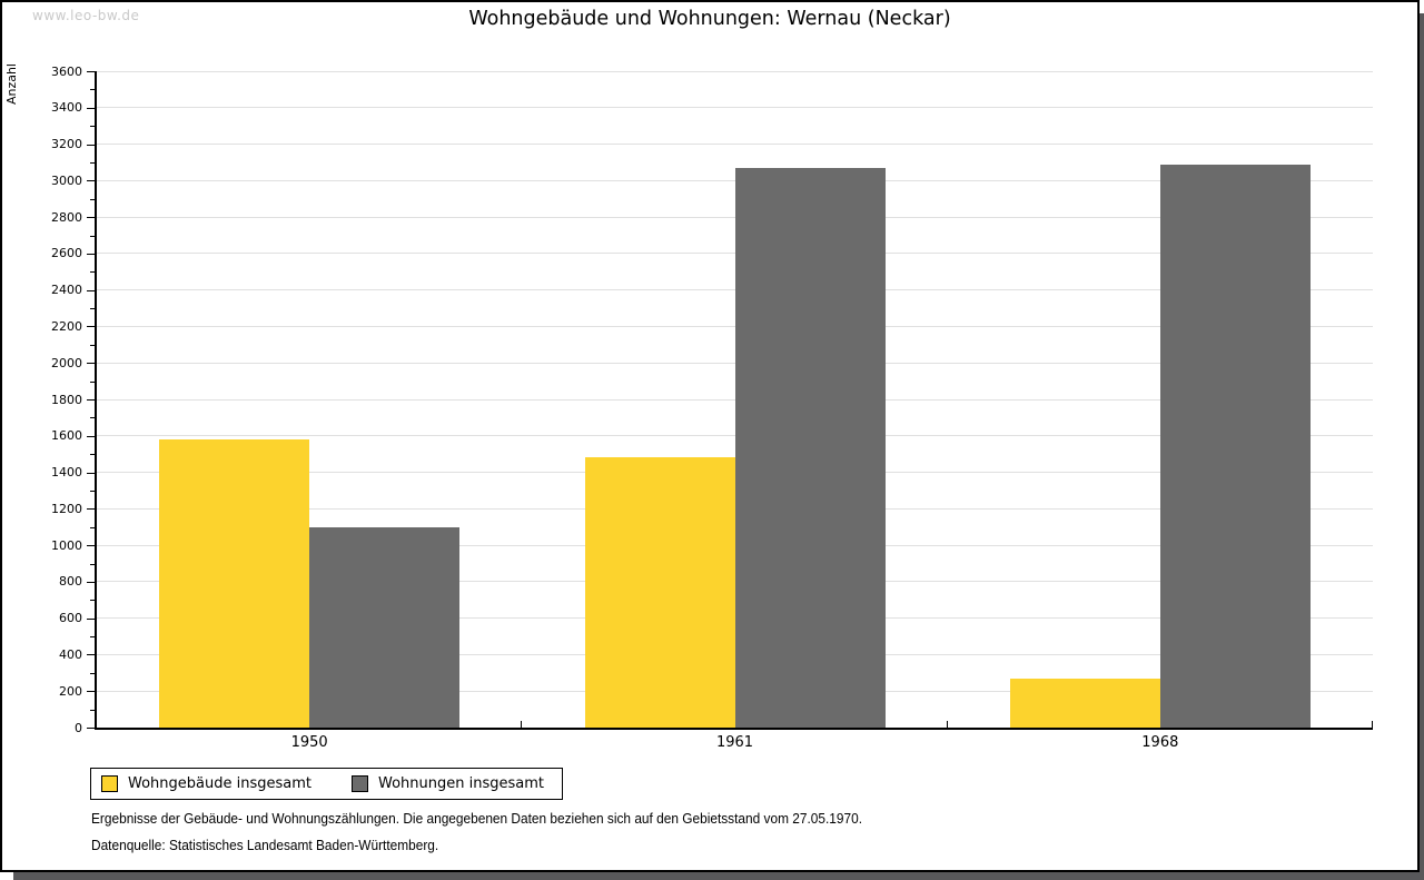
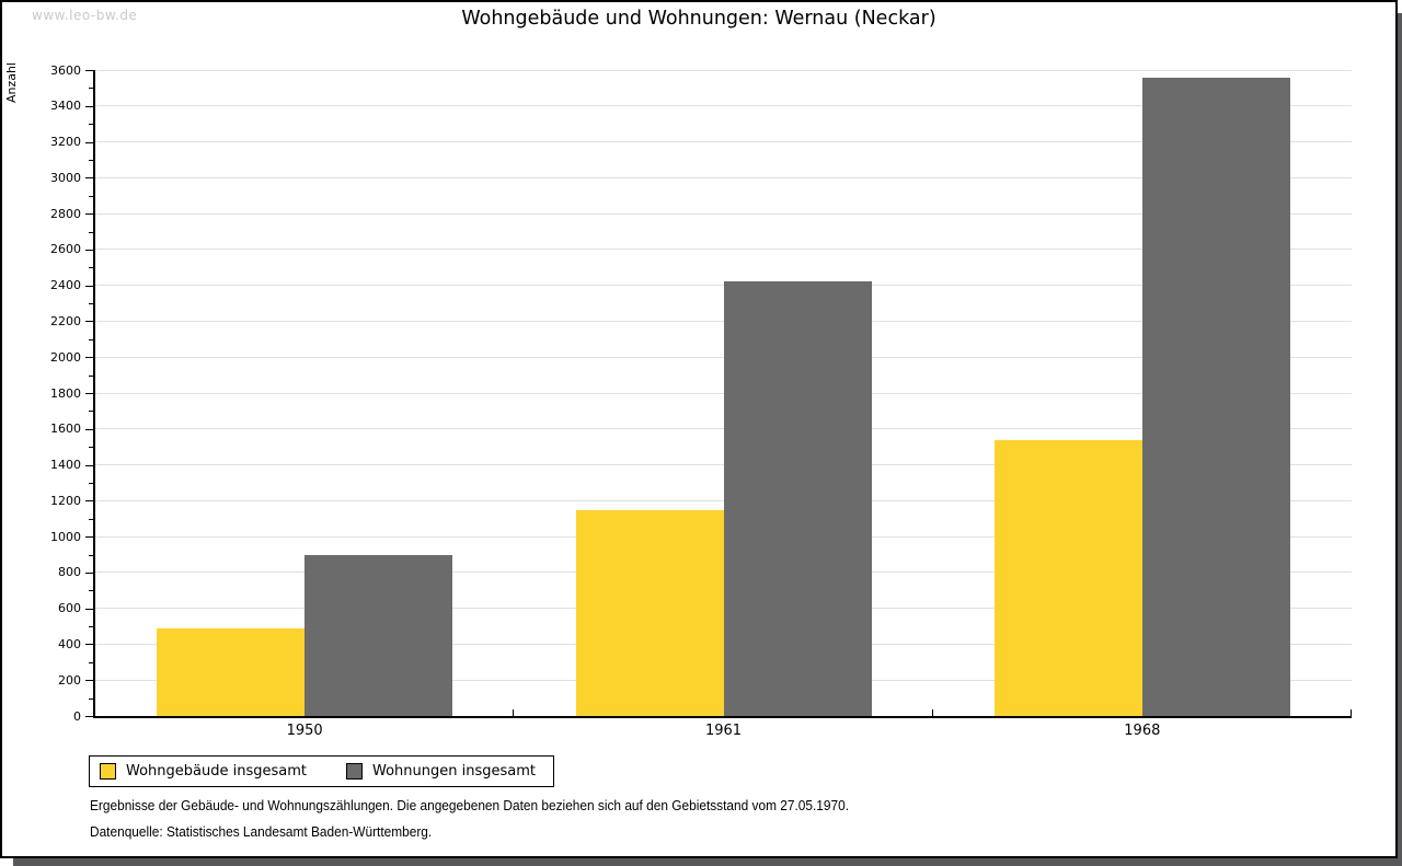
Wohngebäude insgesamt/1950: 1580 -> 490
Wohnungen insgesamt/1950: 1100 -> 900
Wohngebäude insgesamt/1961: 1480 -> 1150
Wohnungen insgesamt/1961: 3070 -> 2420
Wohngebäude insgesamt/1968: 270 -> 1540
Wohnungen insgesamt/1968: 3090 -> 3560
